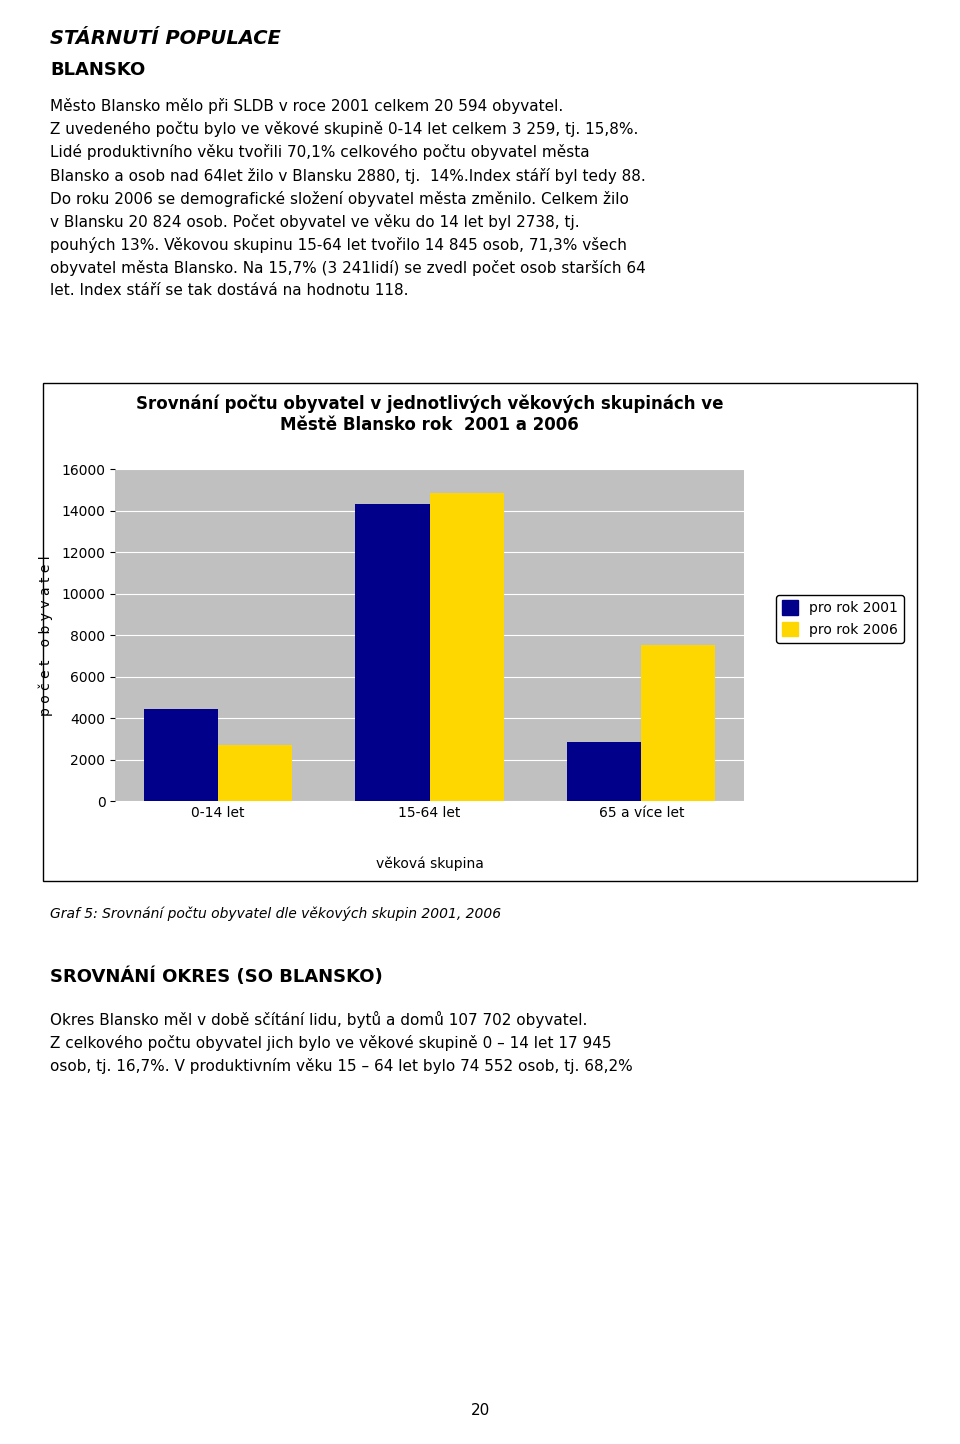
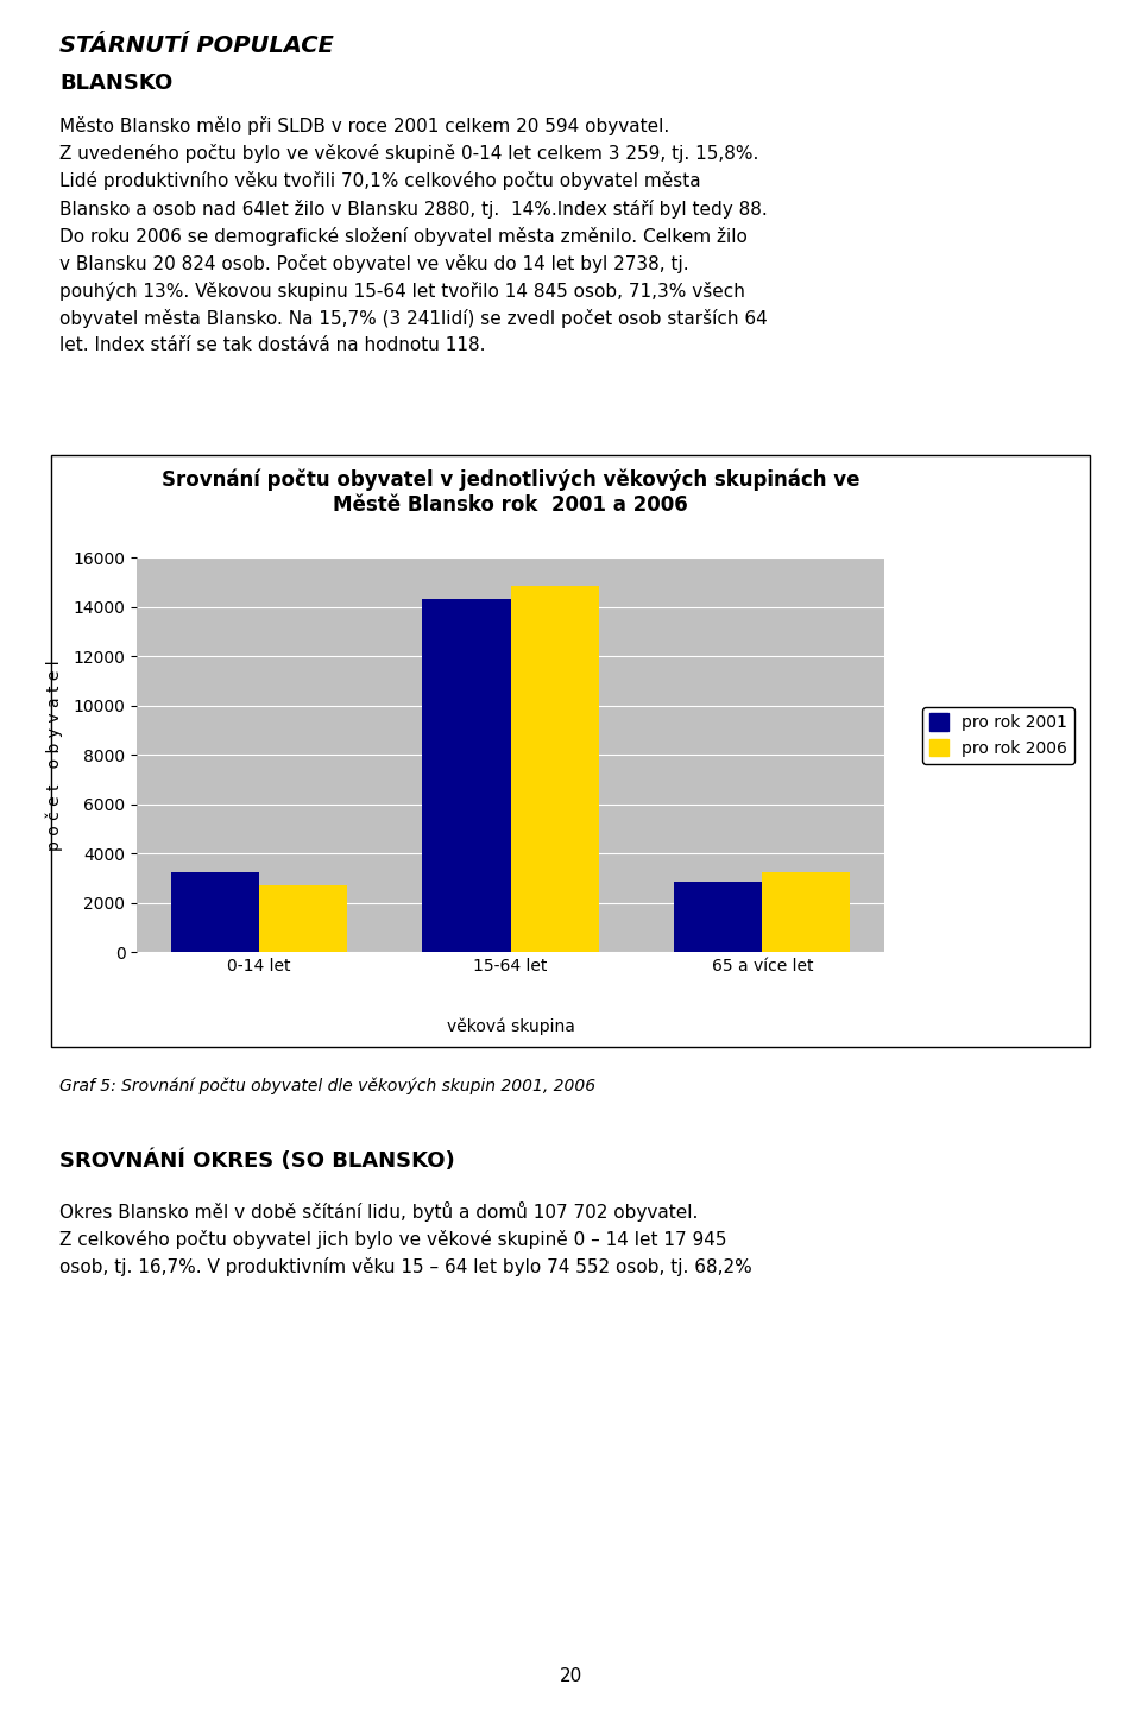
pro rok 2001/0-14 let: 4450 -> 3260
pro rok 2006/65 a více let: 7550 -> 3240
